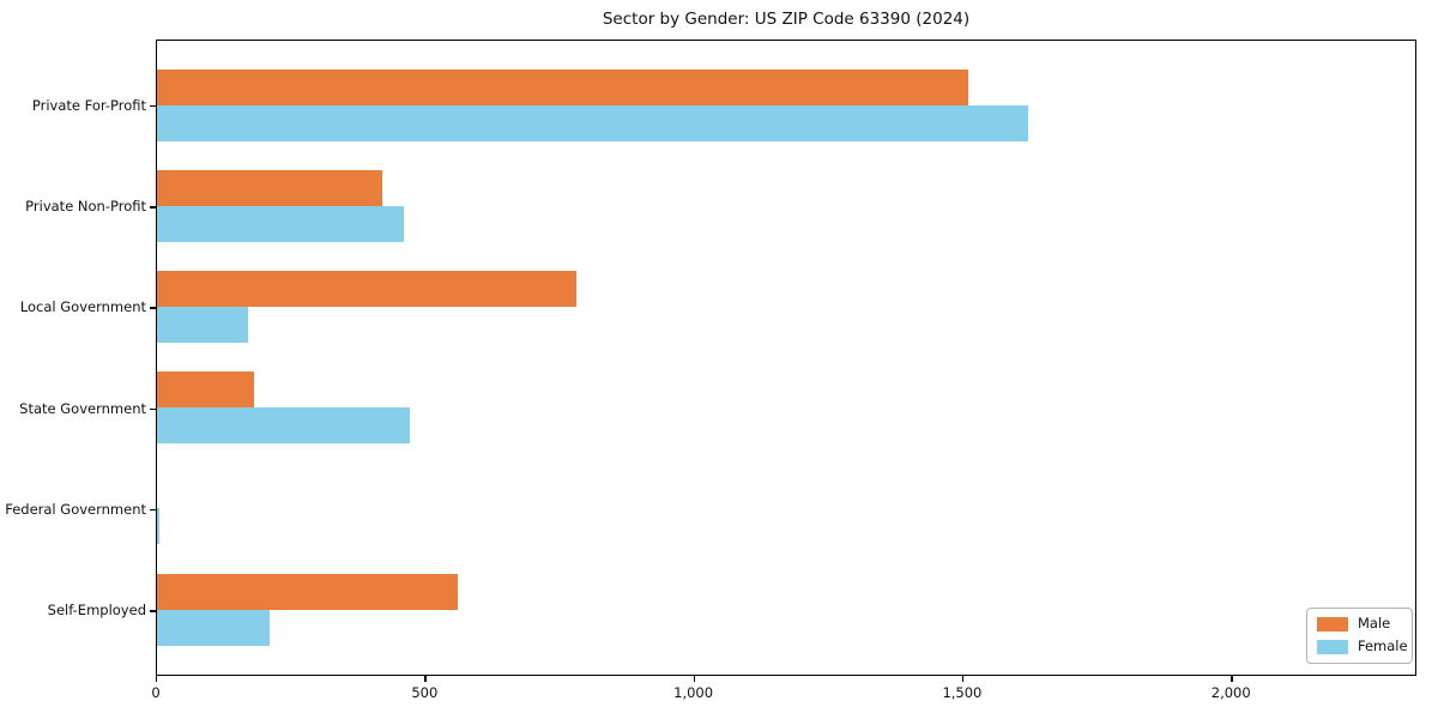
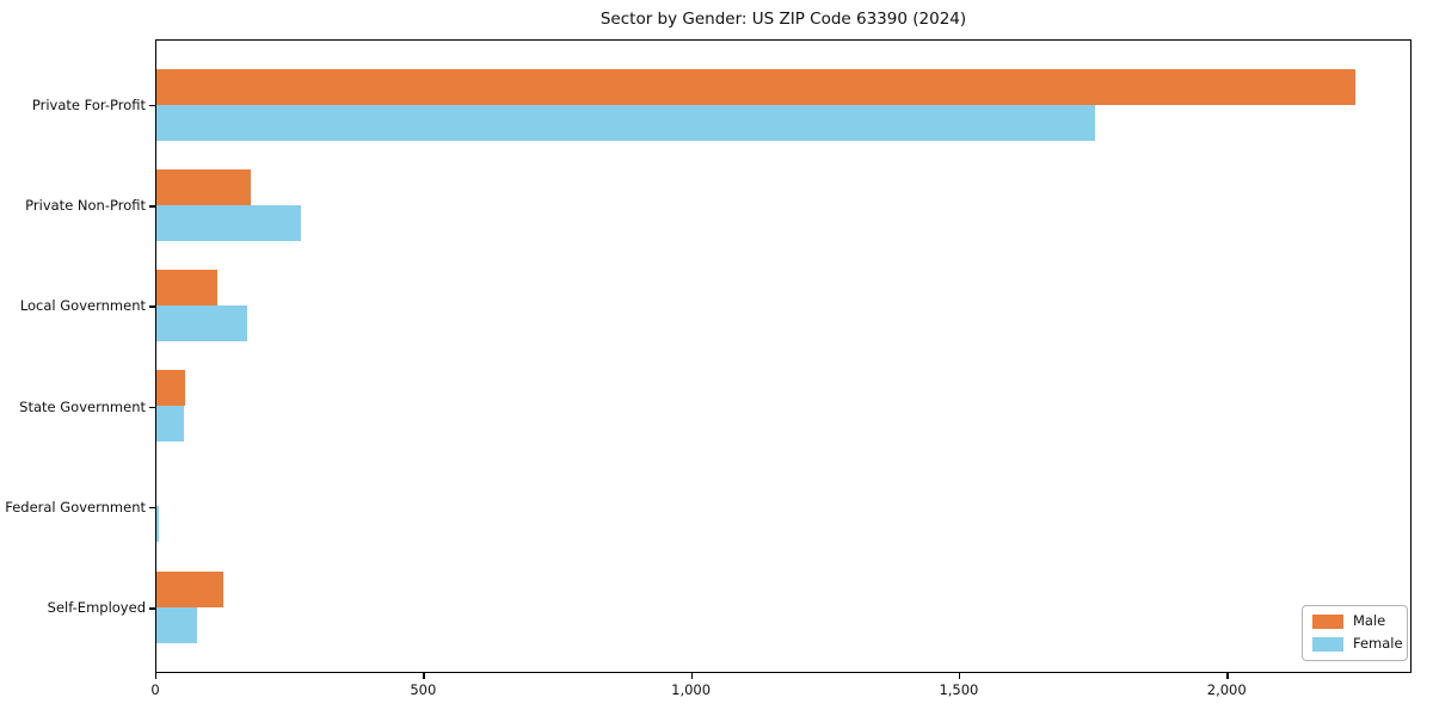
Male/Private For-Profit: 1510 -> 2240
Female/Private For-Profit: 1620 -> 1750
Male/Private Non-Profit: 420 -> 180
Female/Private Non-Profit: 460 -> 270
Male/Local Government: 780 -> 110
Male/State Government: 180 -> 50
Female/State Government: 470 -> 50
Male/Self-Employed: 560 -> 120
Female/Self-Employed: 210 -> 80
